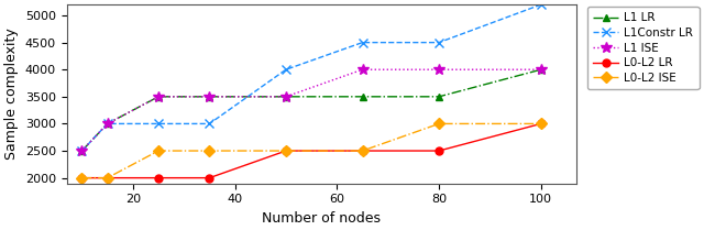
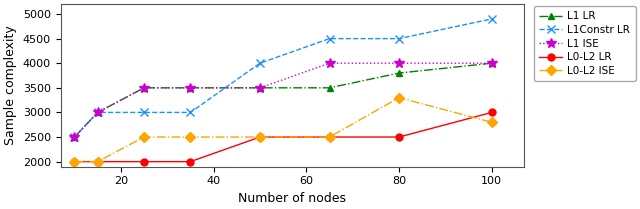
L1 LR/80: 3500 -> 3800
L0-L2 ISE/80: 3000 -> 3300
L1Constr LR/100: 5200 -> 4900
L0-L2 ISE/100: 3000 -> 2800
